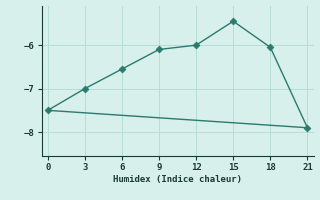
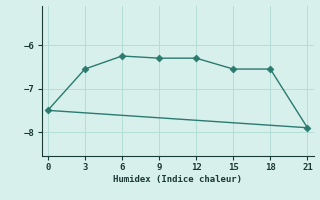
3: -7.00 -> -6.55
6: -6.55 -> -6.25
9: -6.10 -> -6.30
12: -6.00 -> -6.30
15: -5.45 -> -6.55
18: -6.05 -> -6.55
